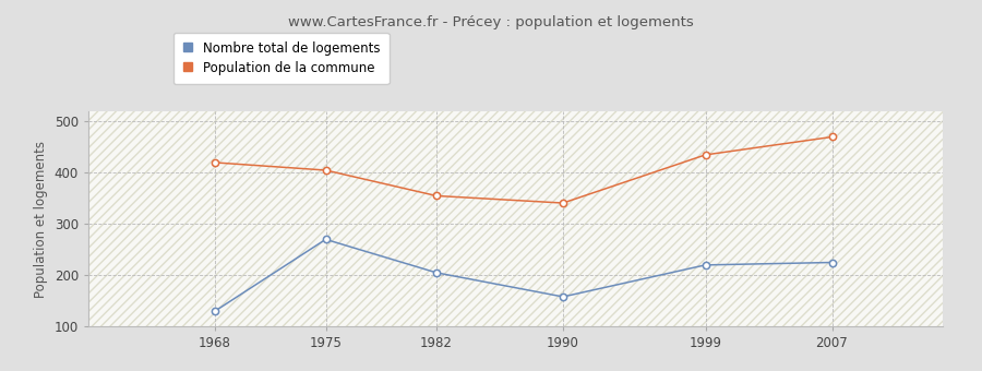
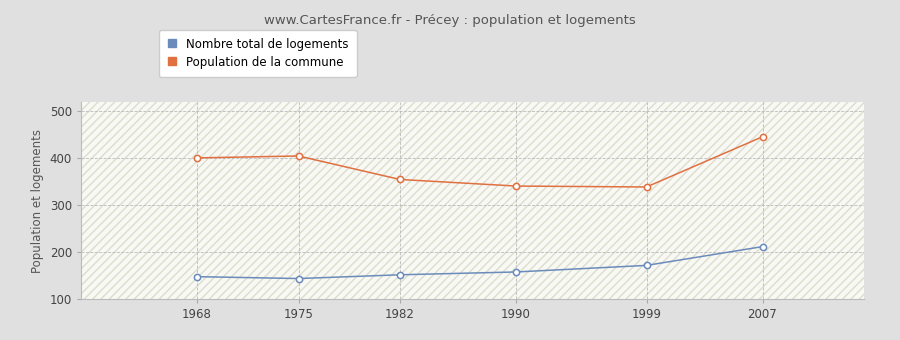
Nombre total de logements/1968: 130 -> 148
Population de la commune/1968: 420 -> 401
Nombre total de logements/1975: 270 -> 144
Nombre total de logements/1982: 205 -> 152
Nombre total de logements/1999: 220 -> 172
Population de la commune/1999: 435 -> 339
Nombre total de logements/2007: 225 -> 212
Population de la commune/2007: 470 -> 446
